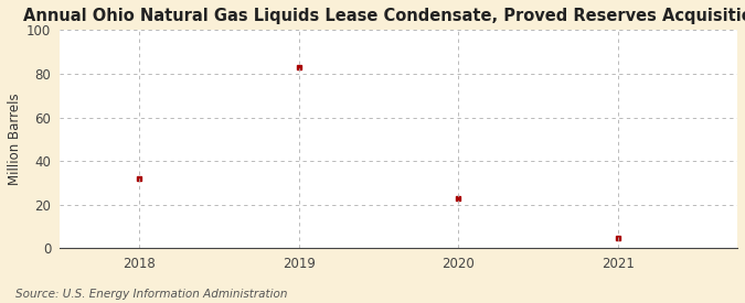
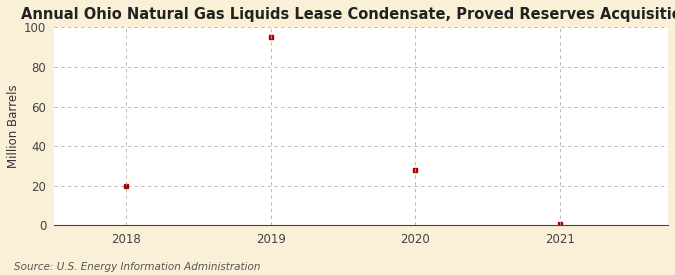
2018: 32 -> 20
2019: 83 -> 95
2020: 23 -> 28
2021: 5 -> 0
